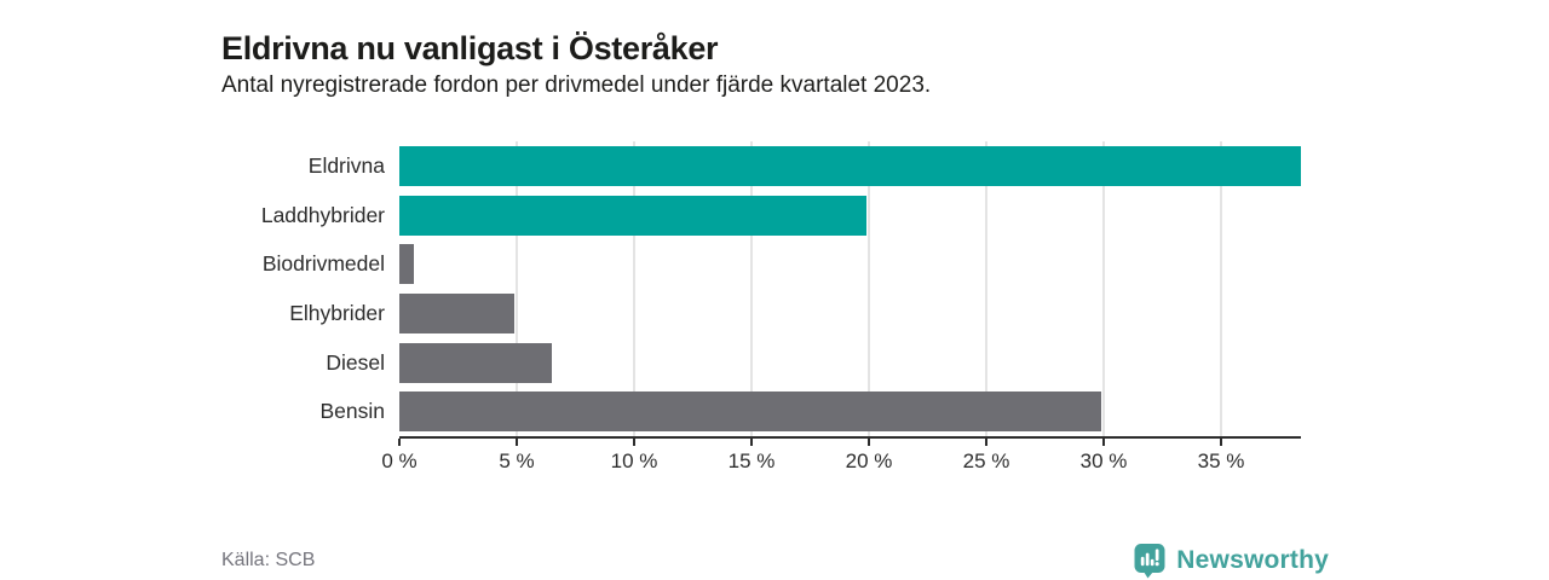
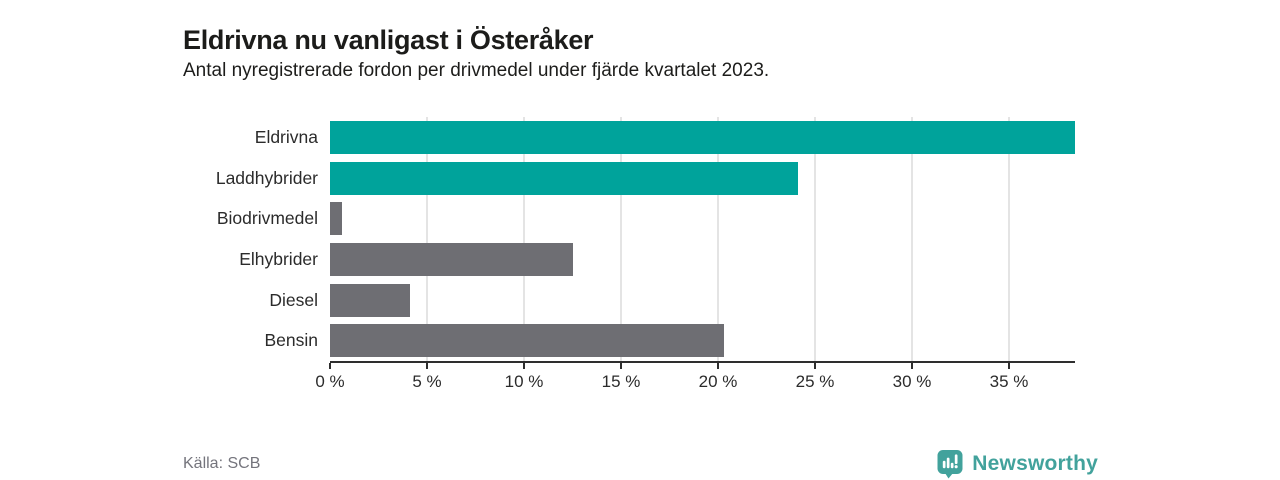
Laddhybrider: 19.9% -> 24.1%
Elhybrider: 4.9% -> 12.5%
Diesel: 6.5% -> 4.1%
Bensin: 29.9% -> 20.3%
